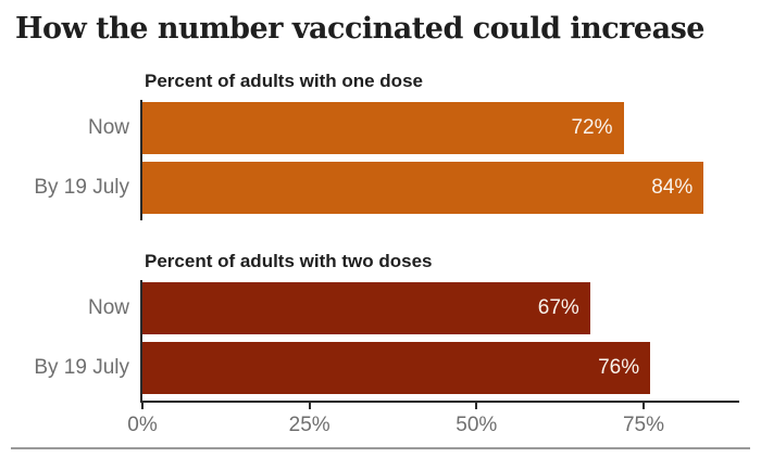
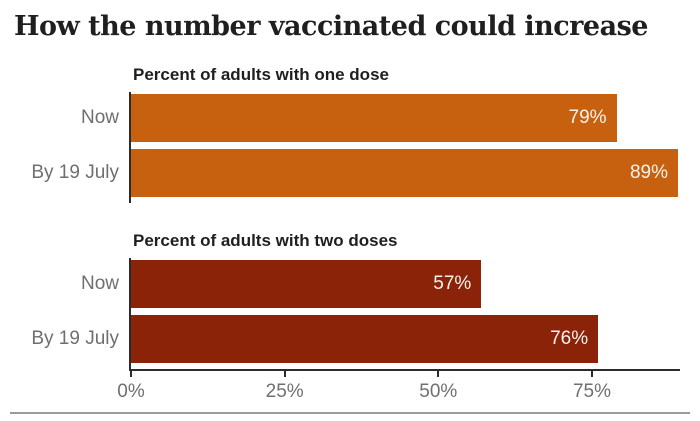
Percent of adults with one dose/Now: 72% -> 79%
Percent of adults with one dose/By 19 July: 84% -> 89%
Percent of adults with two doses/Now: 67% -> 57%
